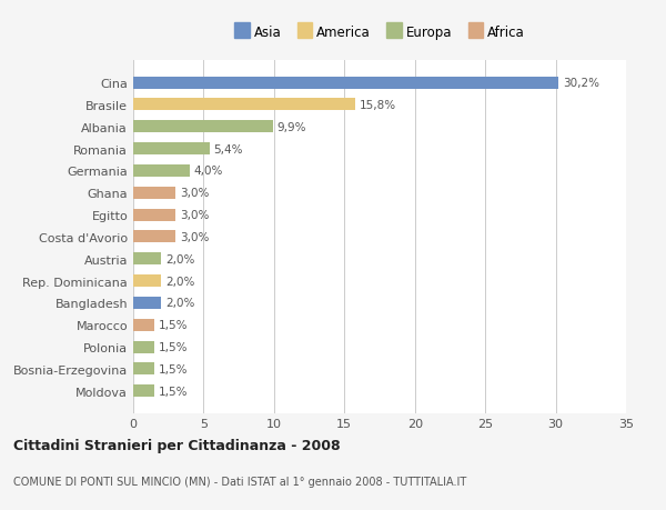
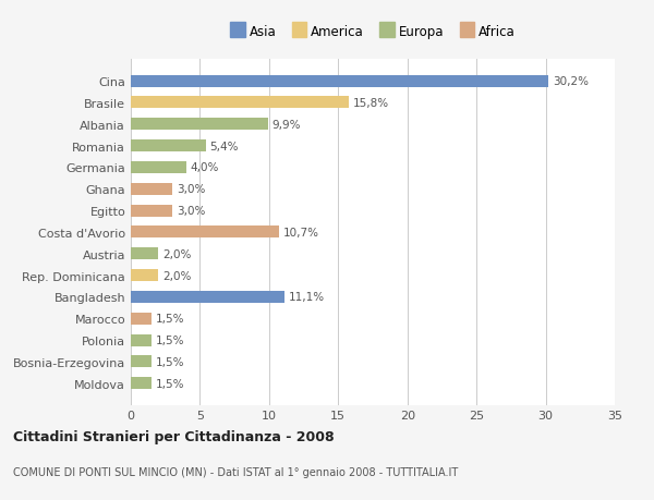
Costa d'Avorio: 3,0% -> 10,7%
Bangladesh: 2,0% -> 11,1%
